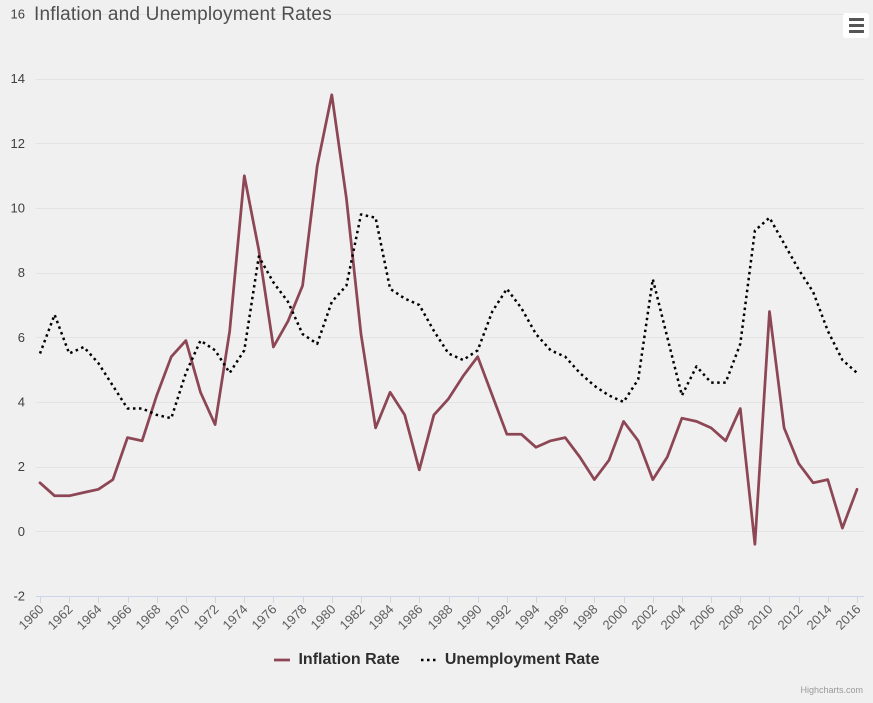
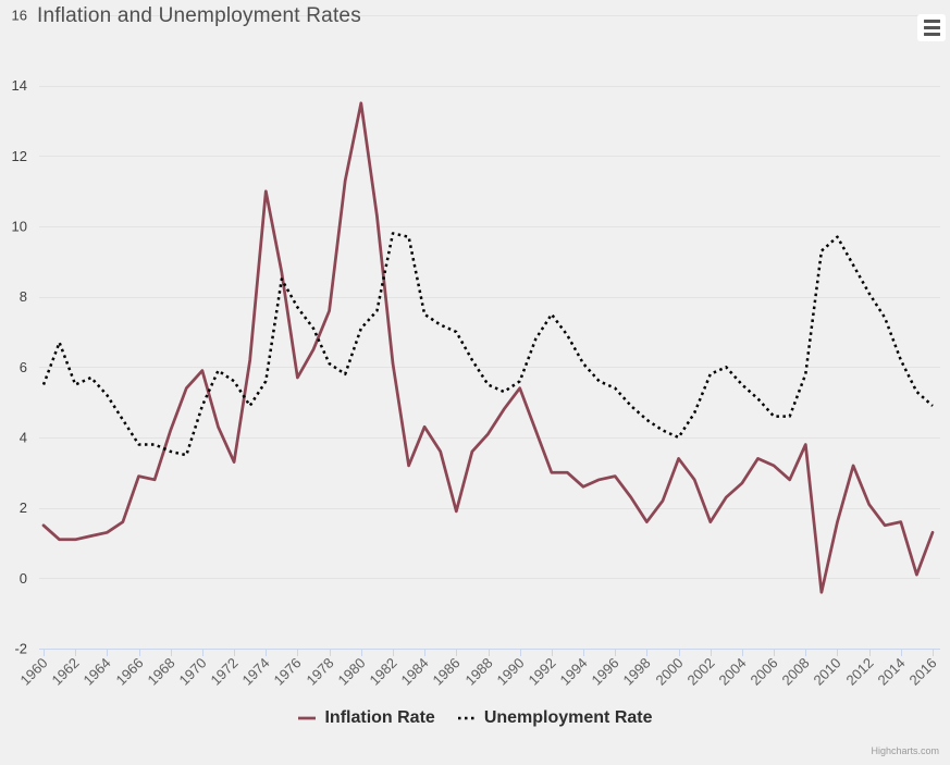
Unemployment Rate/2002: 7.8 -> 5.8
Inflation Rate/2004: 3.5 -> 2.7
Unemployment Rate/2004: 4.2 -> 5.5
Inflation Rate/2010: 6.8 -> 1.6
